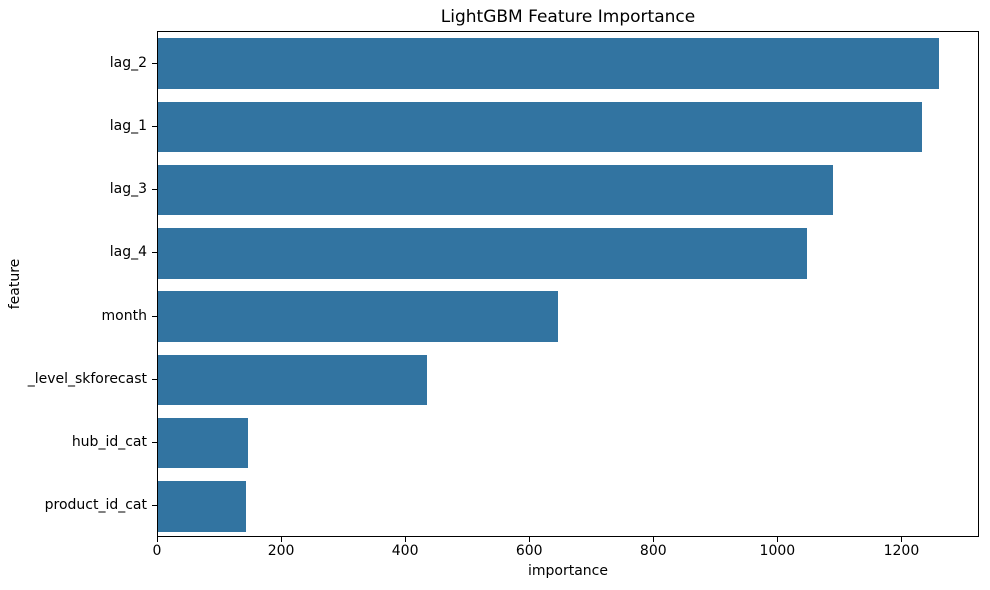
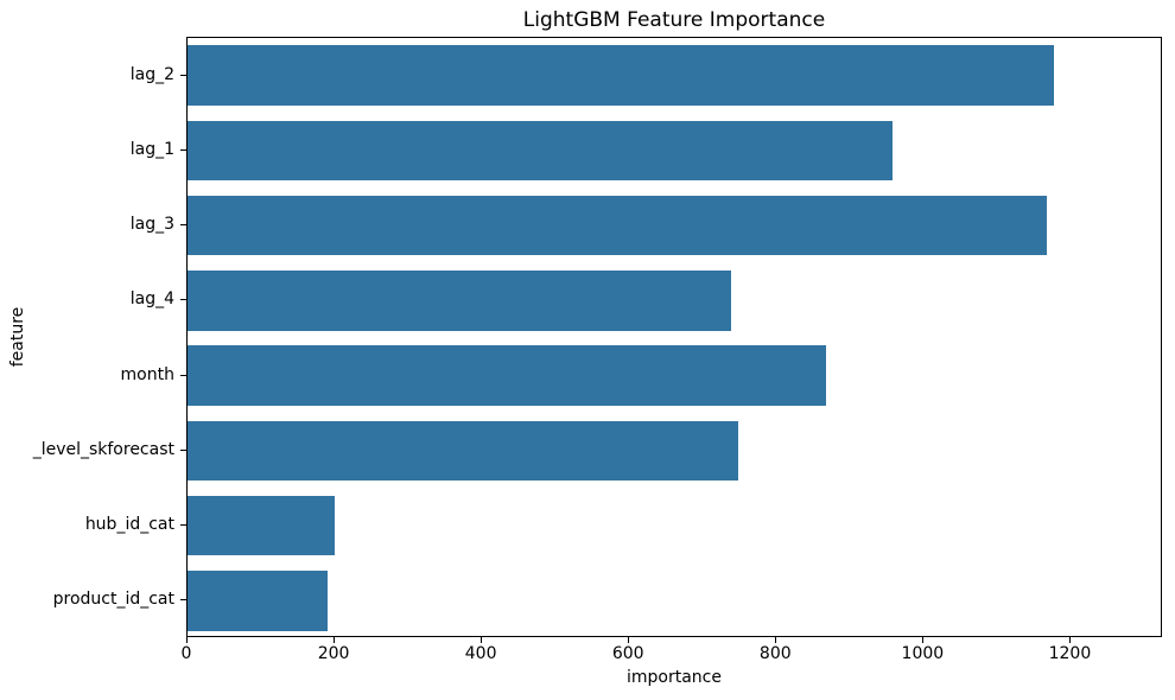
lag_2: 1260 -> 1180
lag_1: 1240 -> 960
lag_3: 1090 -> 1170
lag_4: 1050 -> 740
month: 650 -> 870
_level_skforecast: 430 -> 750
hub_id_cat: 150 -> 200
product_id_cat: 140 -> 190
